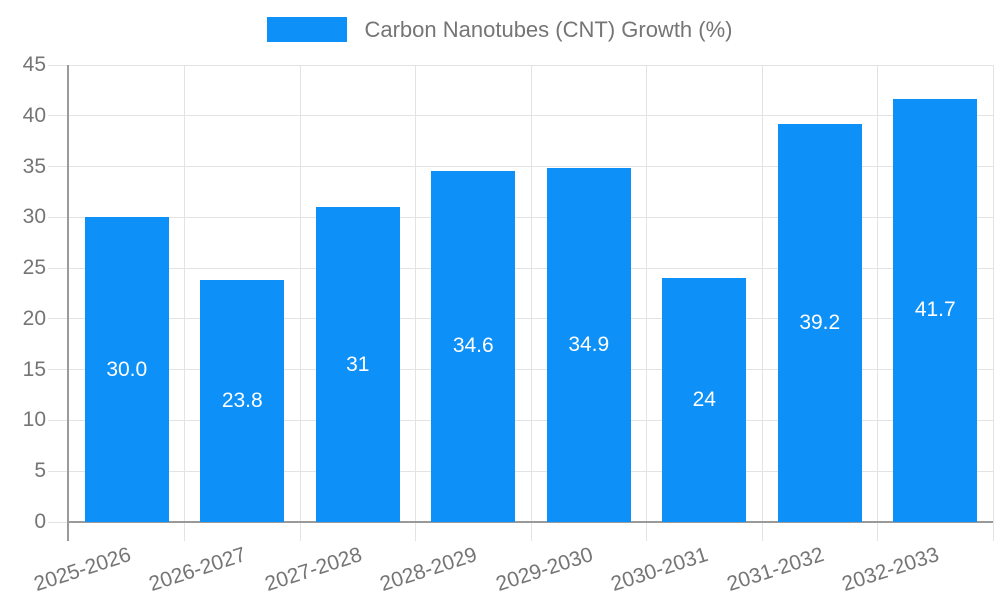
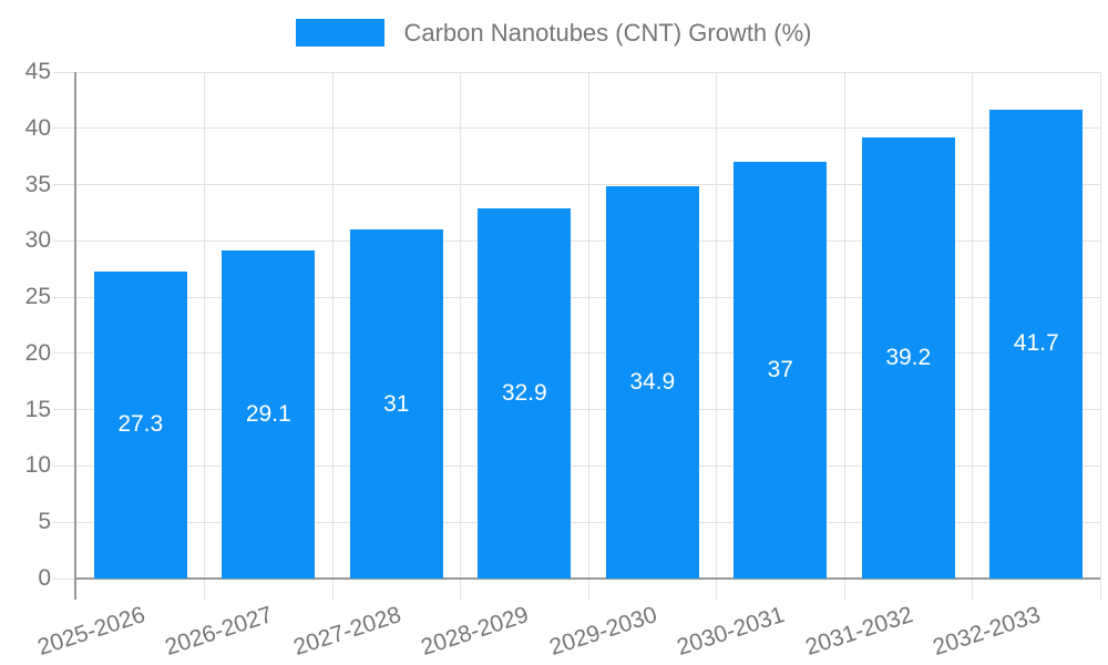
2025-2026: 30.0 -> 27.3
2026-2027: 23.8 -> 29.1
2028-2029: 34.6 -> 32.9
2030-2031: 24 -> 37
